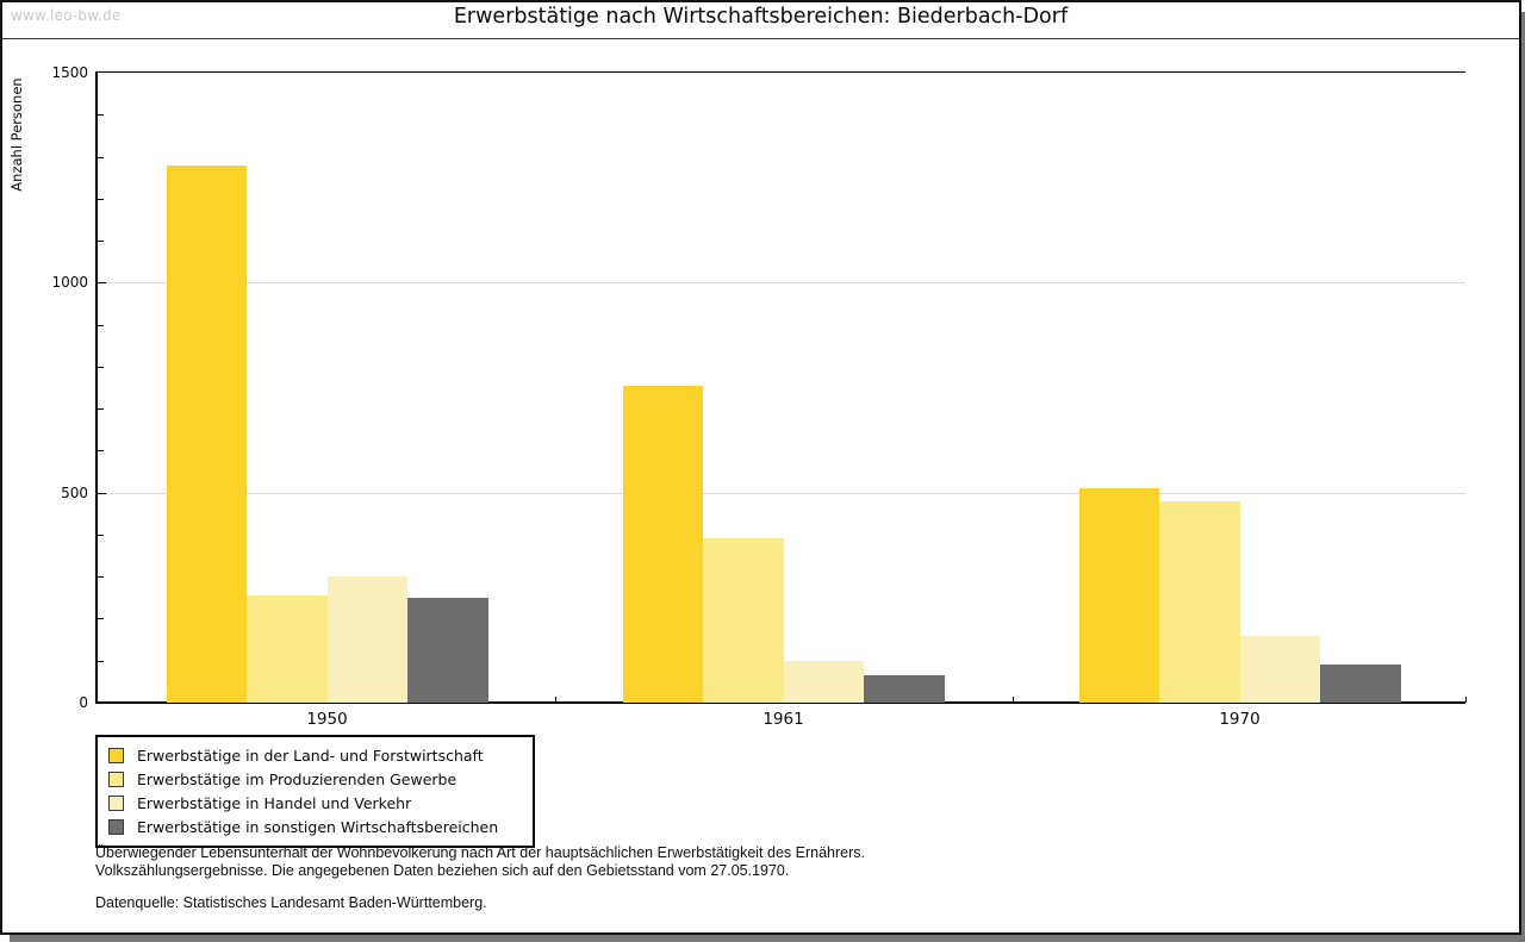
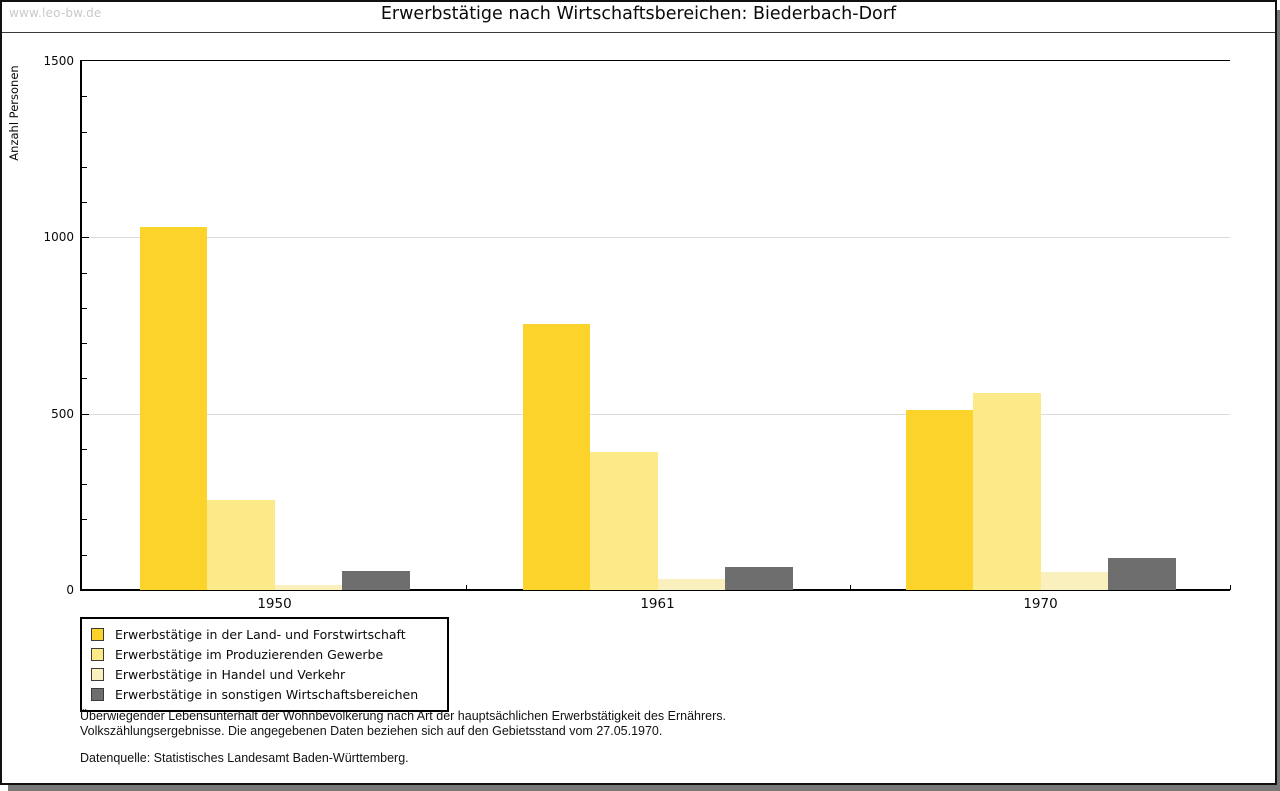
Erwerbstätige in der Land- und Forstwirtschaft/1950: 1280 -> 1030
Erwerbstätige in Handel und Verkehr/1950: 300 -> 20
Erwerbstätige in sonstigen Wirtschaftsbereichen/1950: 250 -> 60
Erwerbstätige in Handel und Verkehr/1961: 100 -> 30
Erwerbstätige im Produzierenden Gewerbe/1970: 480 -> 560
Erwerbstätige in Handel und Verkehr/1970: 160 -> 50
